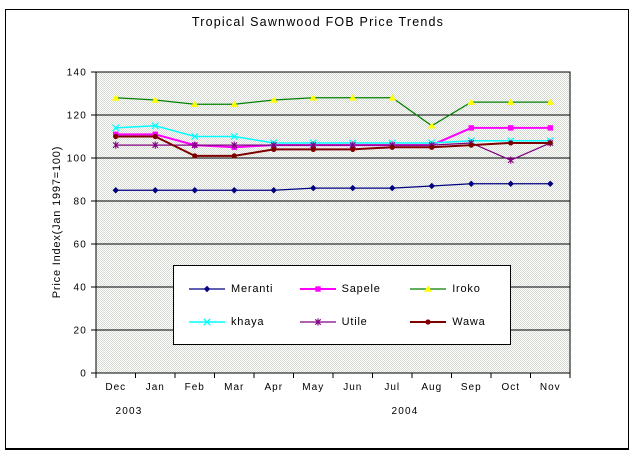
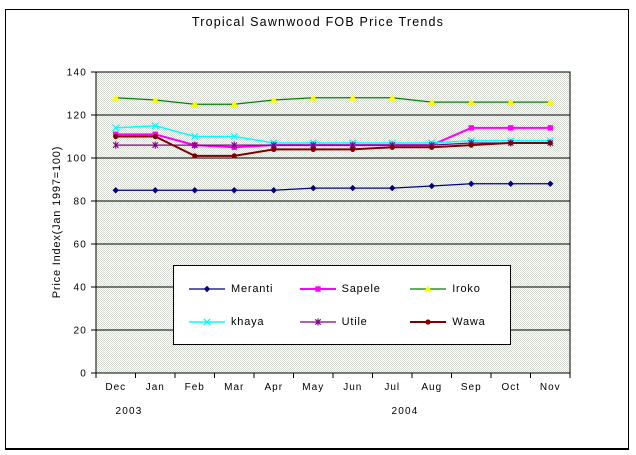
Iroko/Aug: 115 -> 126
Utile/Oct: 99 -> 107
